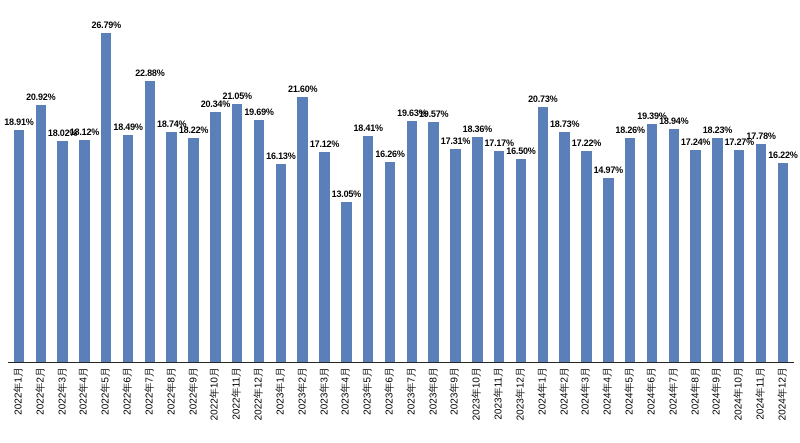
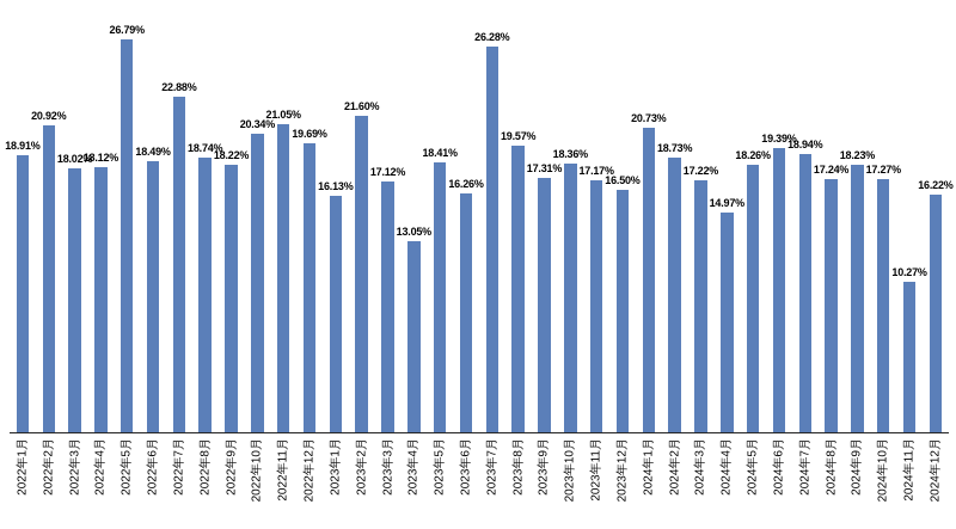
2023年7月: 19.63% -> 26.28%
2024年11月: 17.78% -> 10.27%
